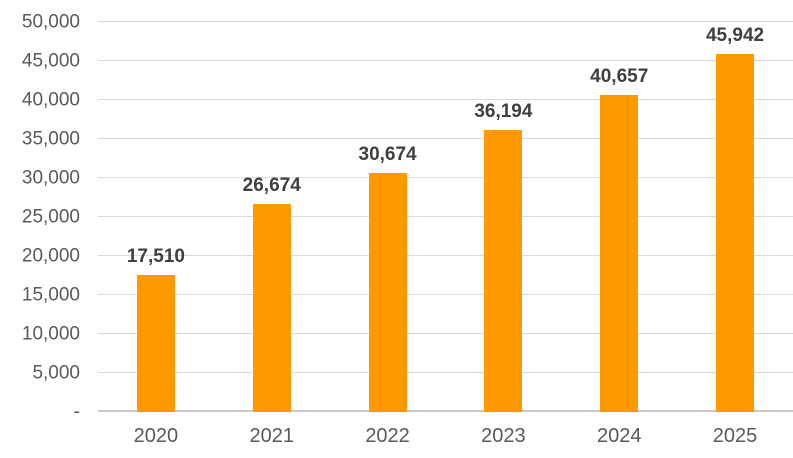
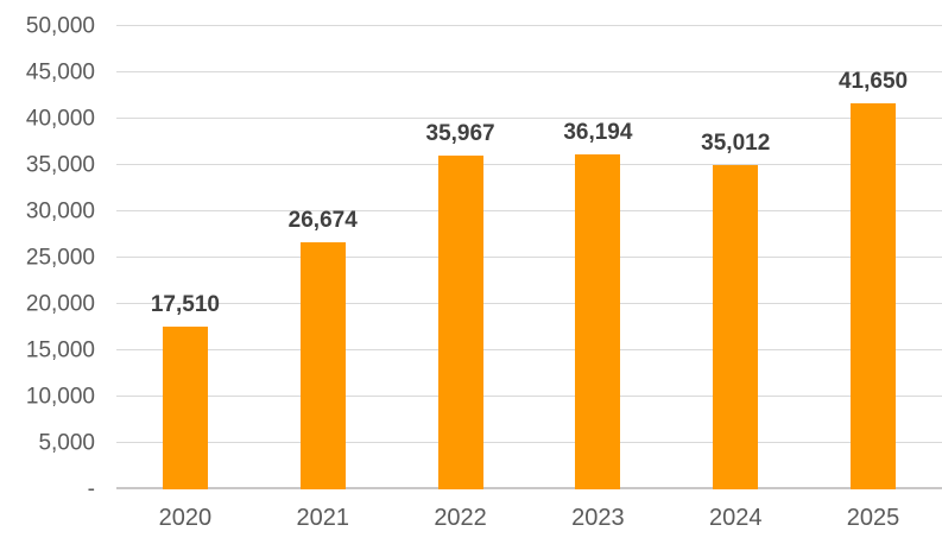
2022: 30,674 -> 35,967
2024: 40,657 -> 35,012
2025: 45,942 -> 41,650
